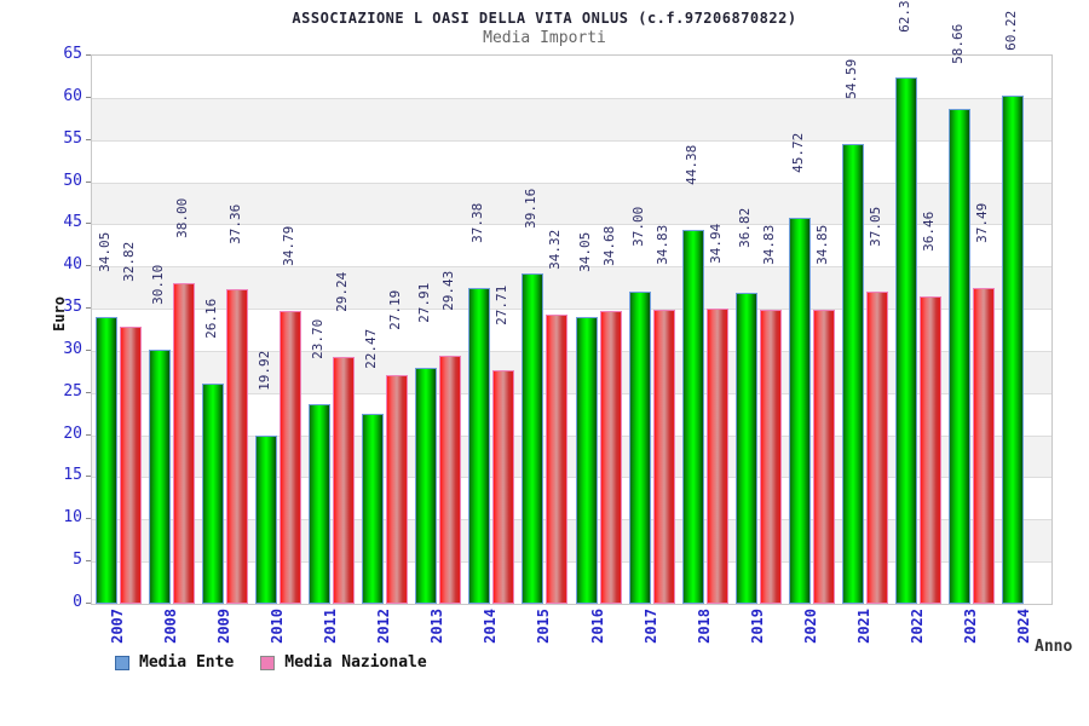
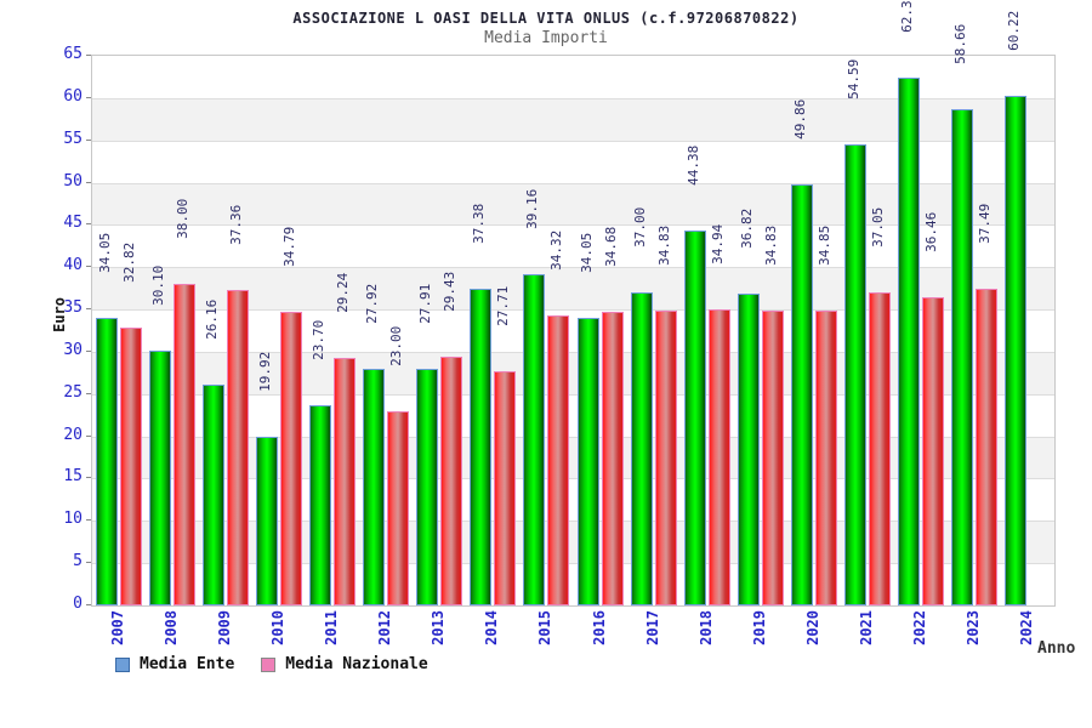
Media Ente/2012: 22.47 -> 27.92
Media Nazionale/2012: 27.19 -> 23.00
Media Ente/2020: 45.72 -> 49.86
